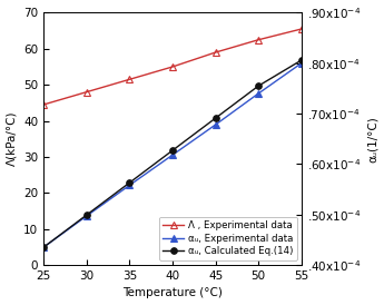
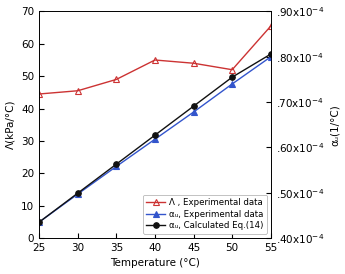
Λ , Experimental data/30: 48.0 -> 45.5
Λ , Experimental data/35: 51.5 -> 49.0
Λ , Experimental data/45: 59.0 -> 54.0
Λ , Experimental data/50: 62.5 -> 52.0
